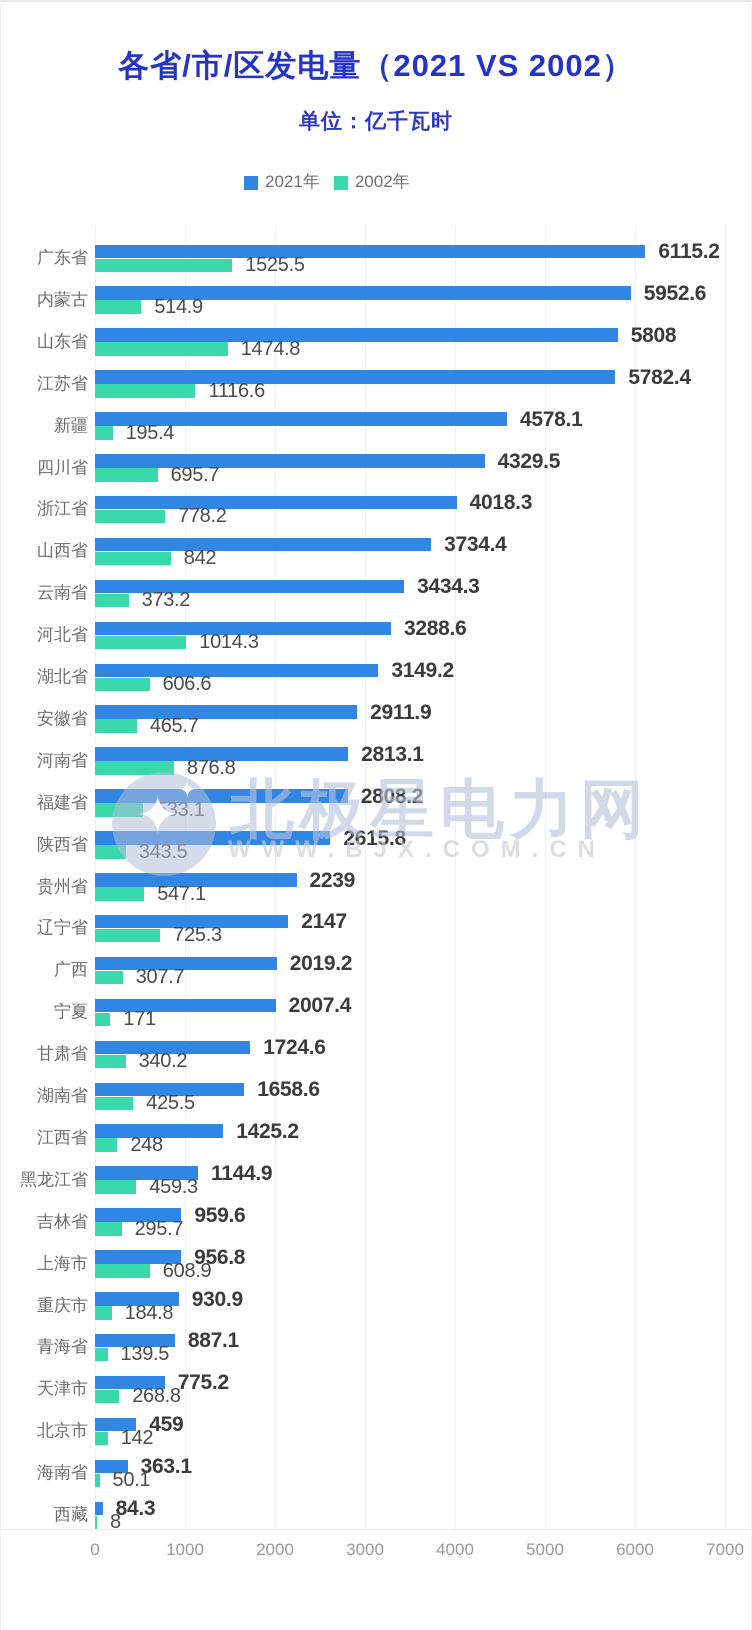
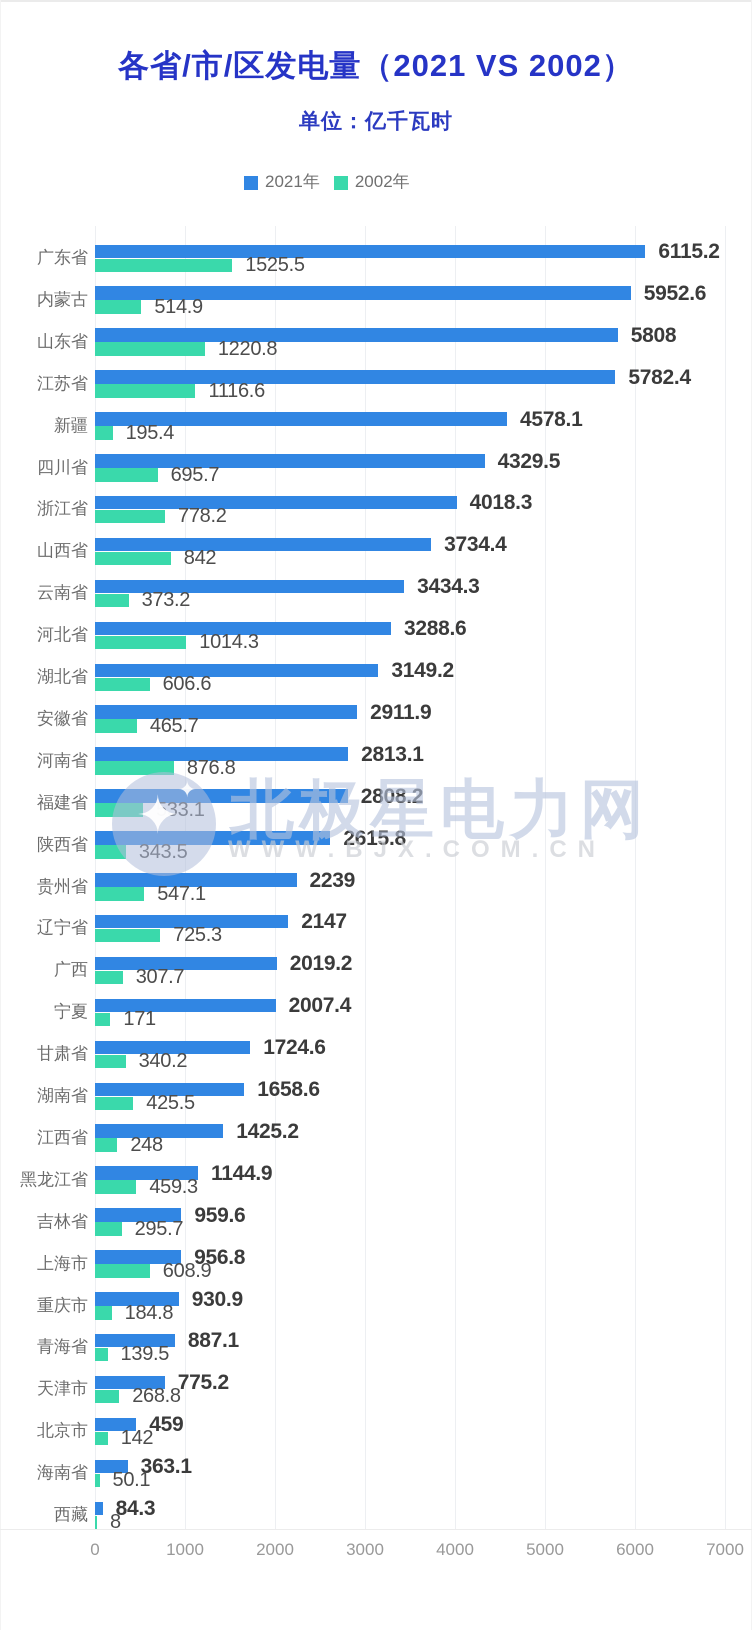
2002年/山东省: 1474.8 -> 1220.8
